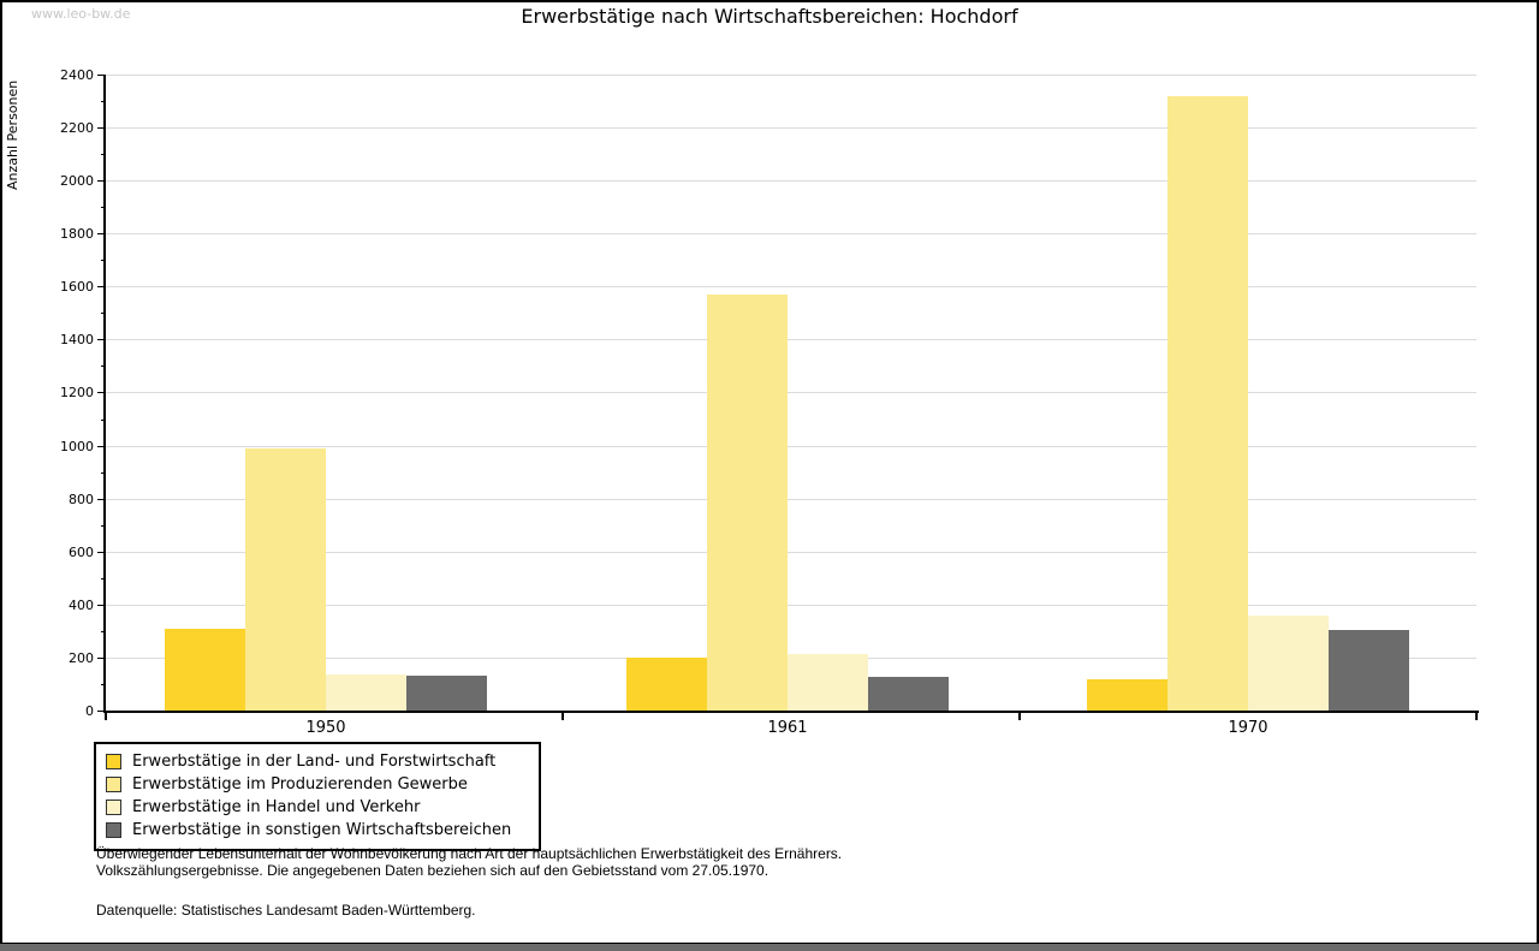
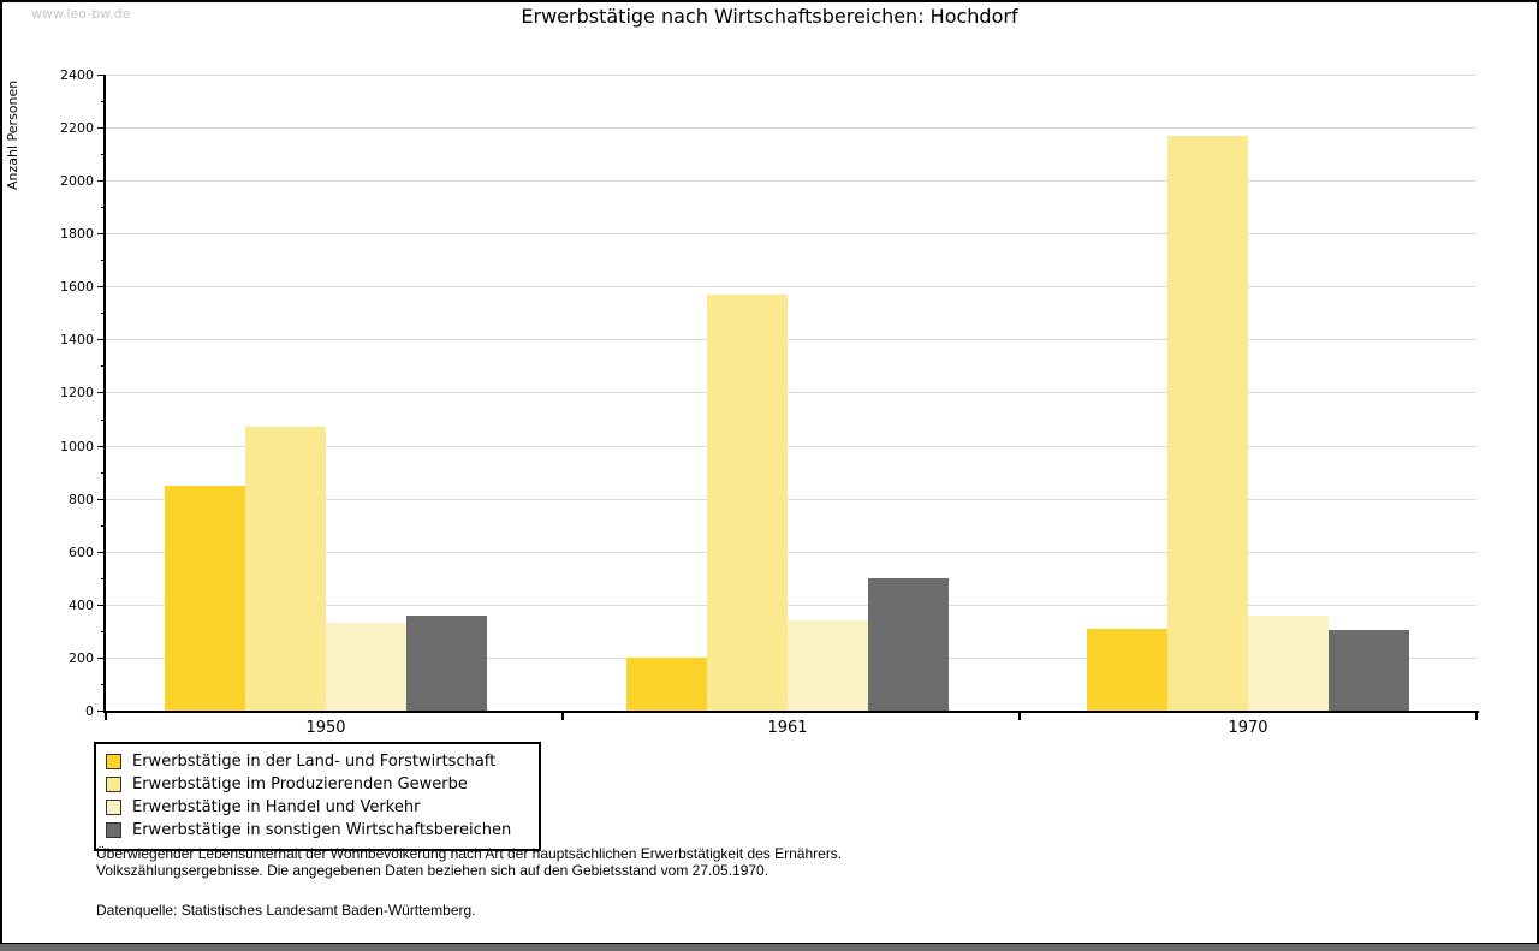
Erwerbstätige in der Land- und Forstwirtschaft/1950: 310 -> 850
Erwerbstätige im Produzierenden Gewerbe/1950: 990 -> 1070
Erwerbstätige in Handel und Verkehr/1950: 140 -> 330
Erwerbstätige in sonstigen Wirtschaftsbereichen/1950: 130 -> 360
Erwerbstätige in Handel und Verkehr/1961: 220 -> 340
Erwerbstätige in sonstigen Wirtschaftsbereichen/1961: 120 -> 500
Erwerbstätige in der Land- und Forstwirtschaft/1970: 120 -> 310
Erwerbstätige im Produzierenden Gewerbe/1970: 2320 -> 2170
